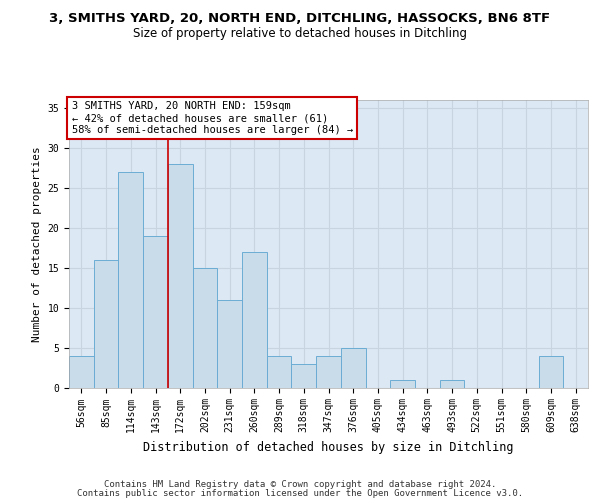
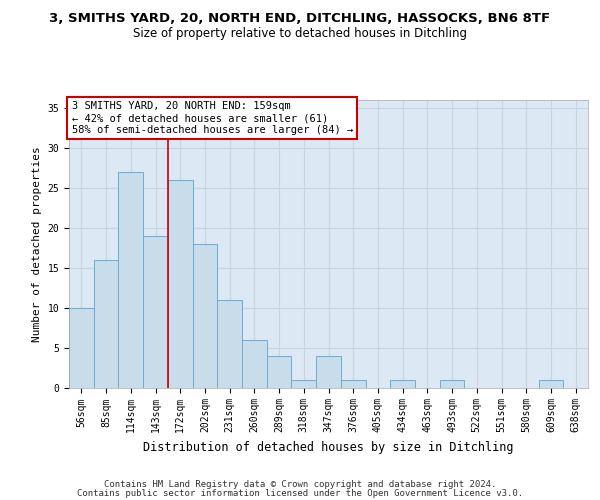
56sqm: 4 -> 10
172sqm: 28 -> 26
202sqm: 15 -> 18
260sqm: 17 -> 6
318sqm: 3 -> 1
376sqm: 5 -> 1
609sqm: 4 -> 1
